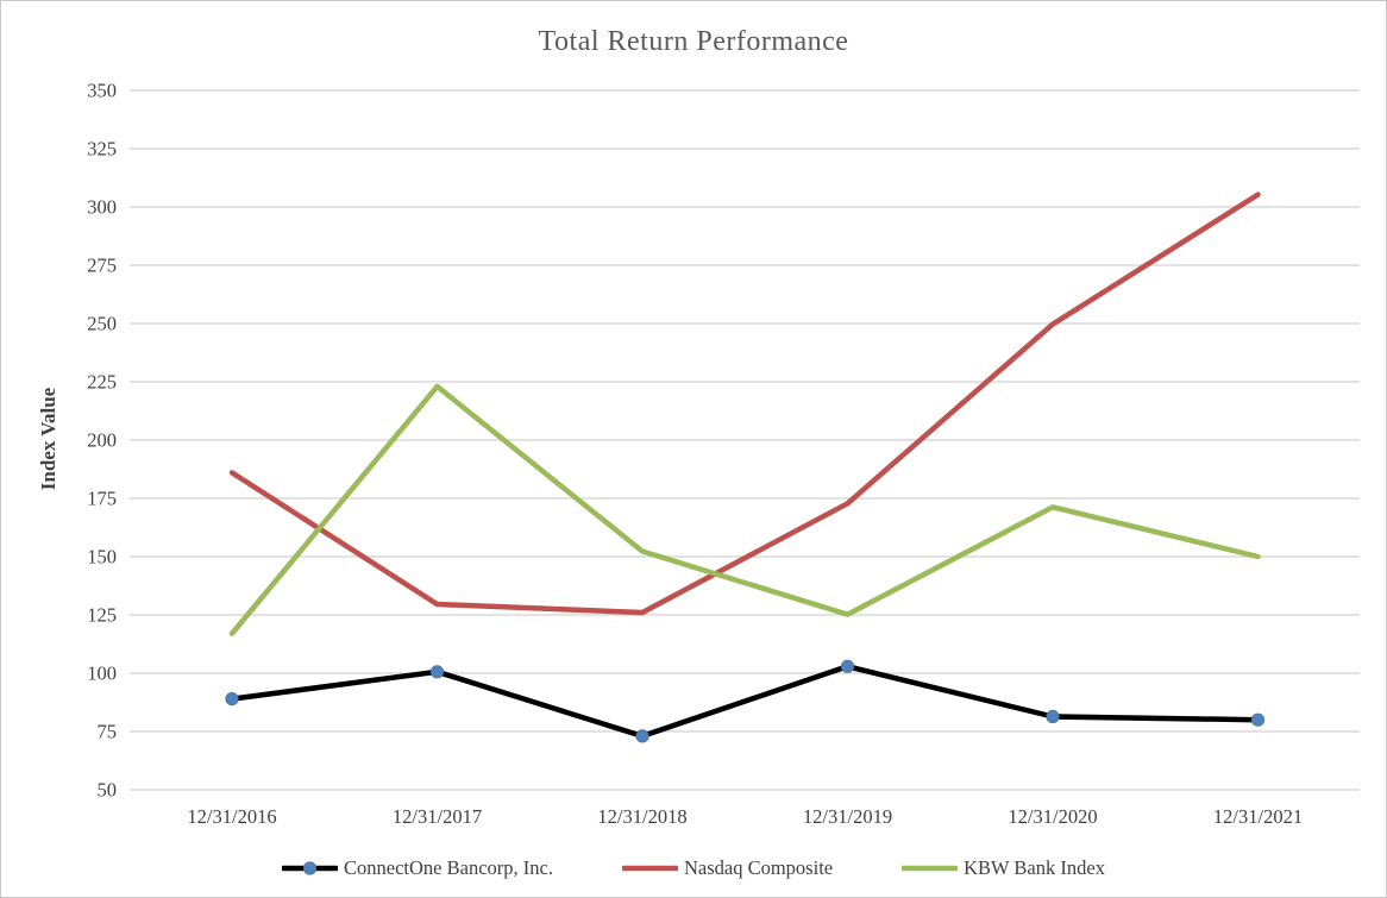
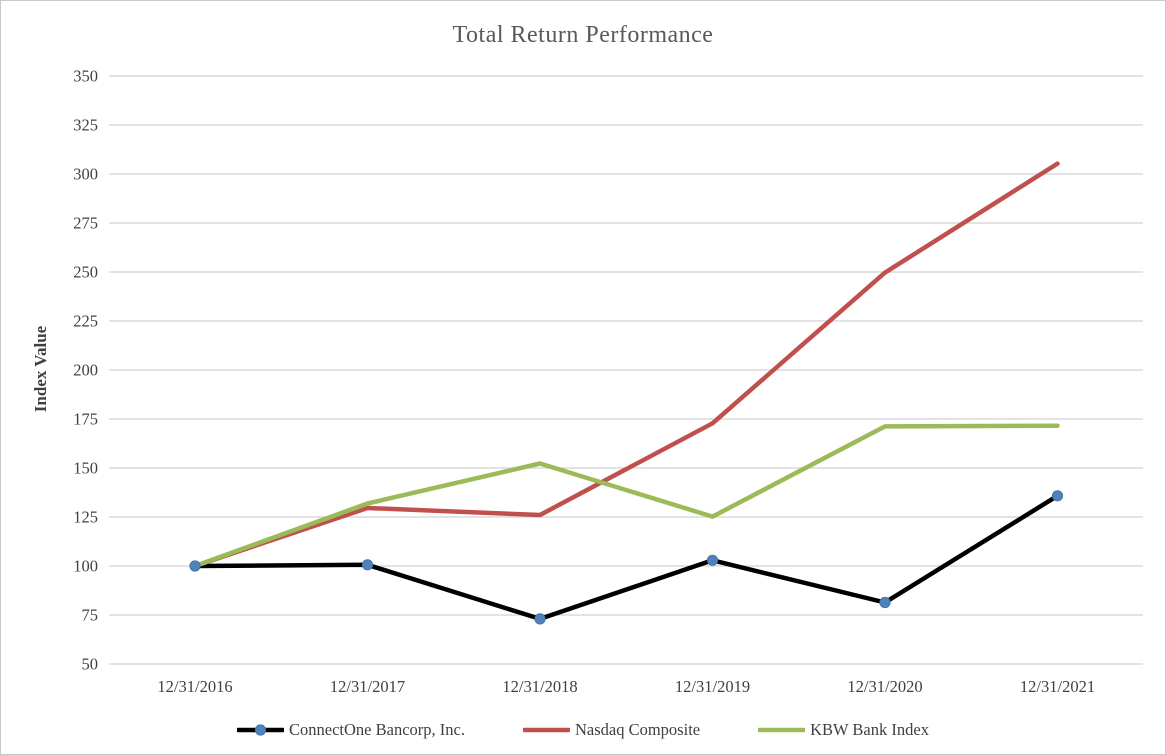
ConnectOne Bancorp, Inc./12/31/2016: 89 -> 100
Nasdaq Composite/12/31/2016: 186 -> 100
KBW Bank Index/12/31/2016: 117 -> 100
KBW Bank Index/12/31/2017: 223 -> 132
ConnectOne Bancorp, Inc./12/31/2021: 80 -> 136
KBW Bank Index/12/31/2021: 150 -> 172
